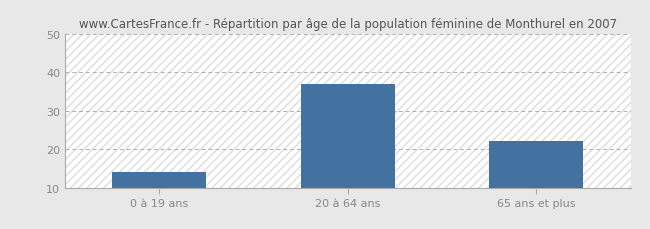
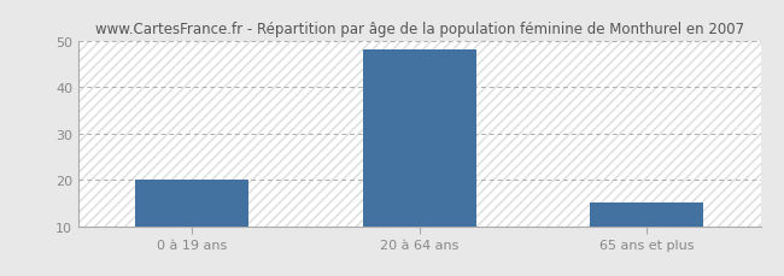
0 à 19 ans: 14 -> 20
20 à 64 ans: 37 -> 48
65 ans et plus: 22 -> 15
